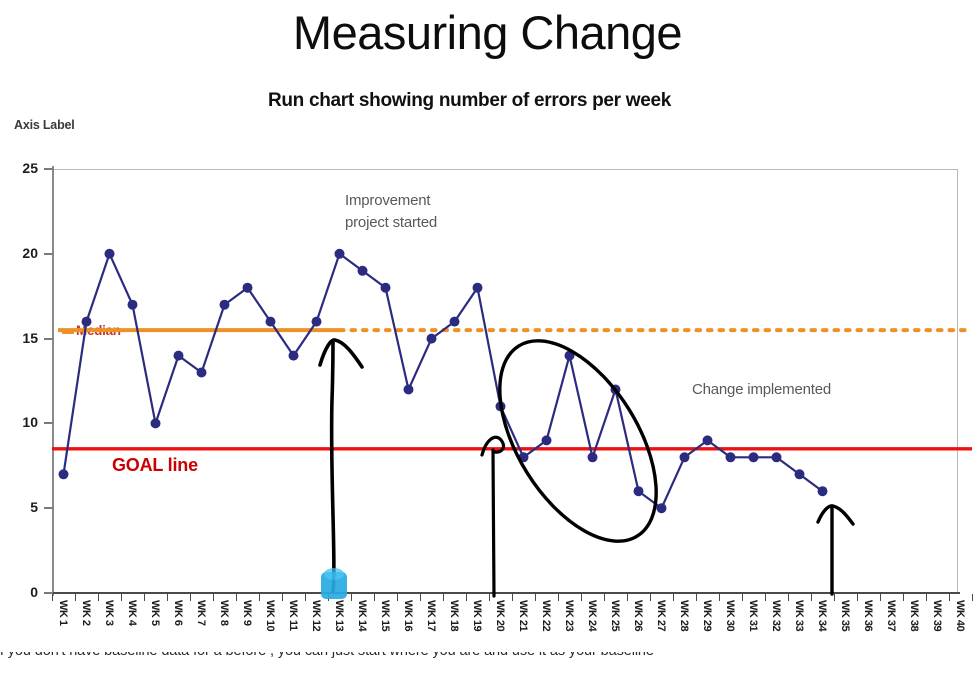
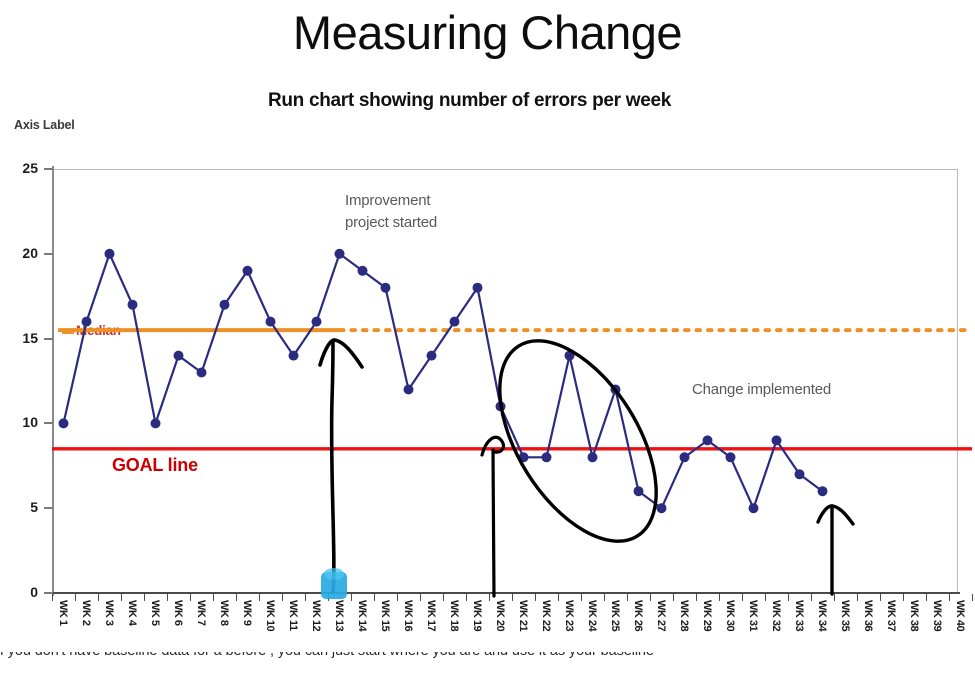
WK 1: 7 -> 10
WK 9: 18 -> 19
WK 17: 15 -> 14
WK 22: 9 -> 8
WK 31: 8 -> 5
WK 32: 8 -> 9
